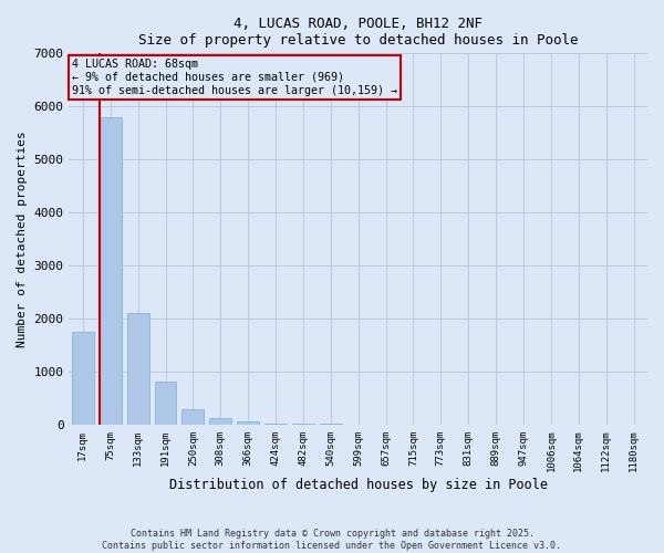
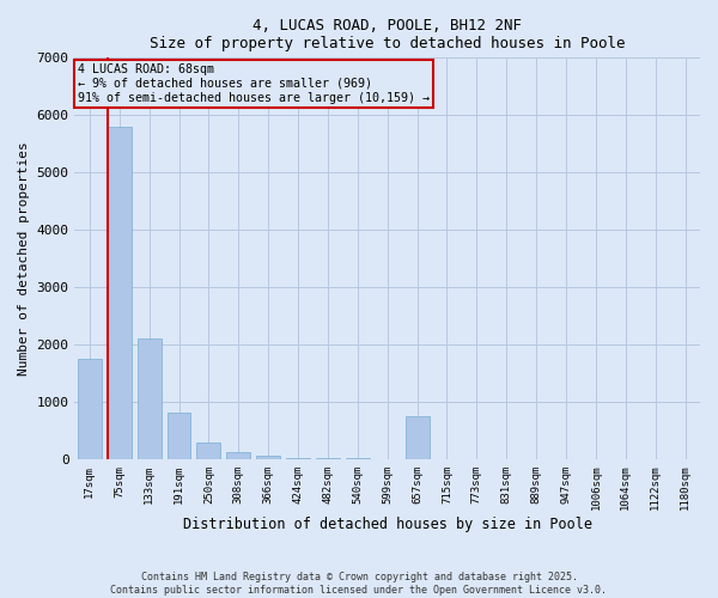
657sqm: 0 -> 750
